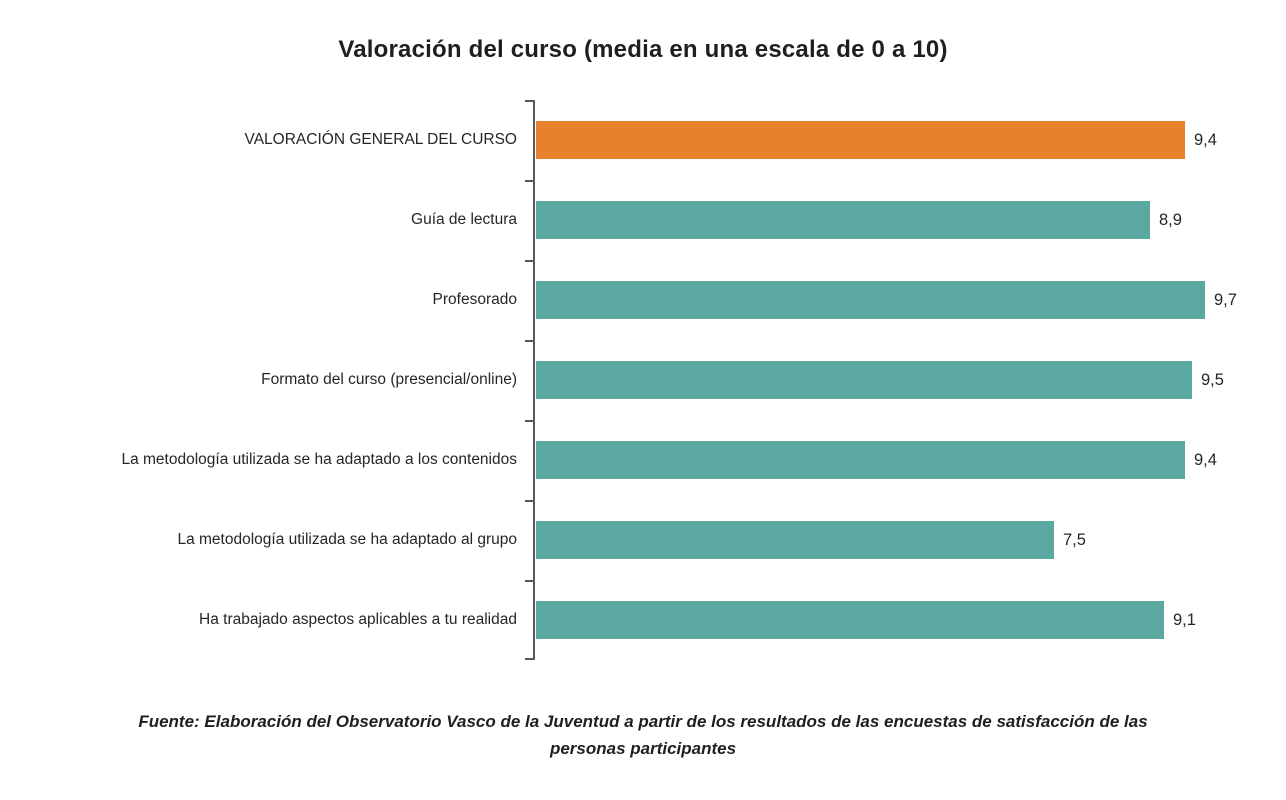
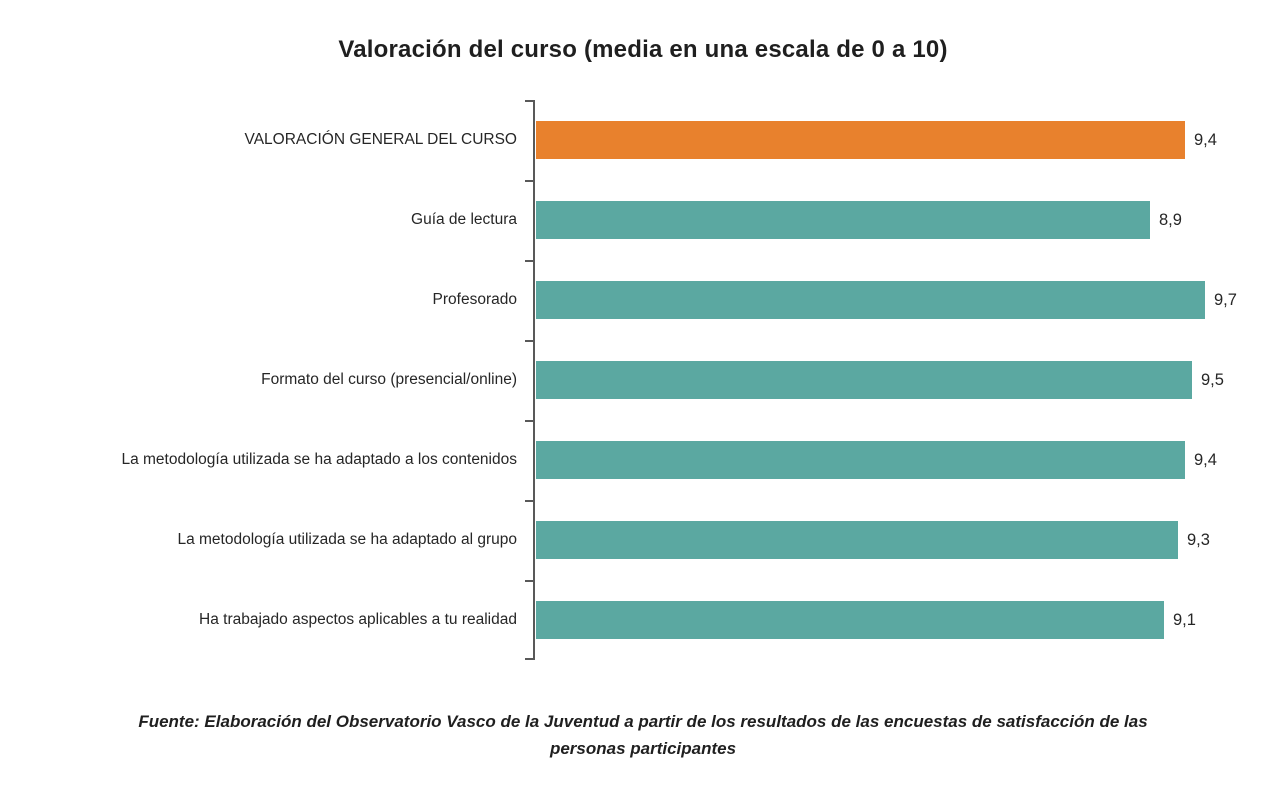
La metodología utilizada se ha adaptado al grupo: 7,5 -> 9,3
